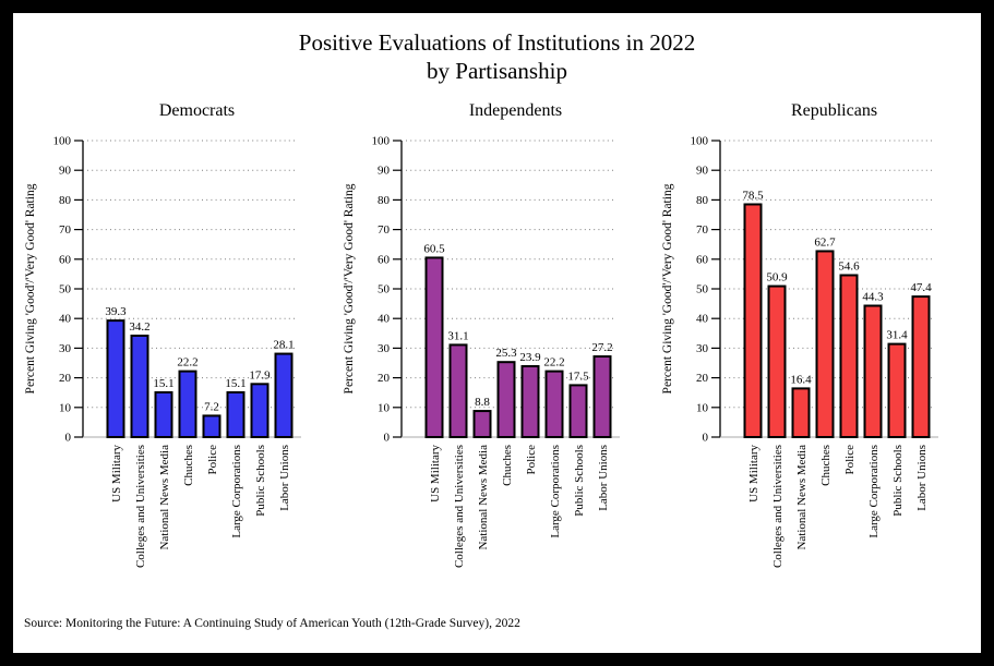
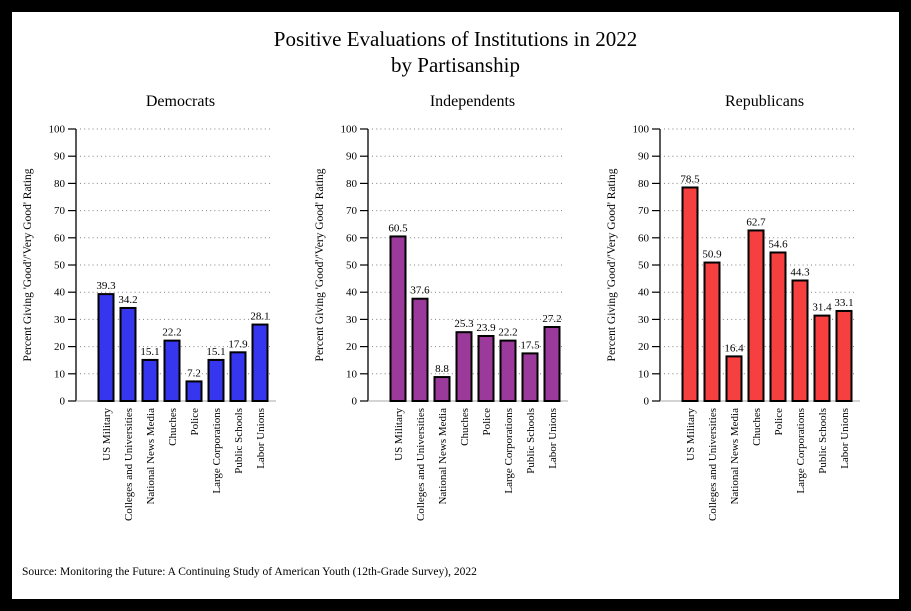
Independents/Colleges and Universities: 31.1 -> 37.6
Republicans/Labor Unions: 47.4 -> 33.1
